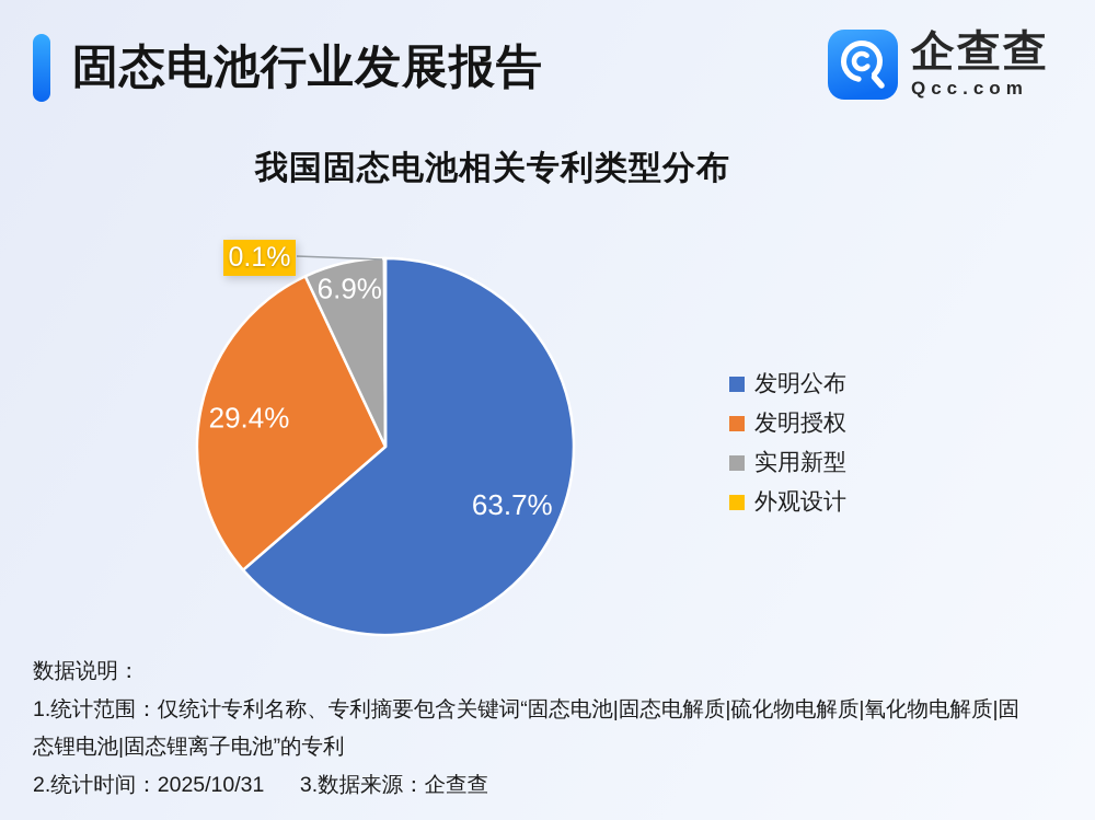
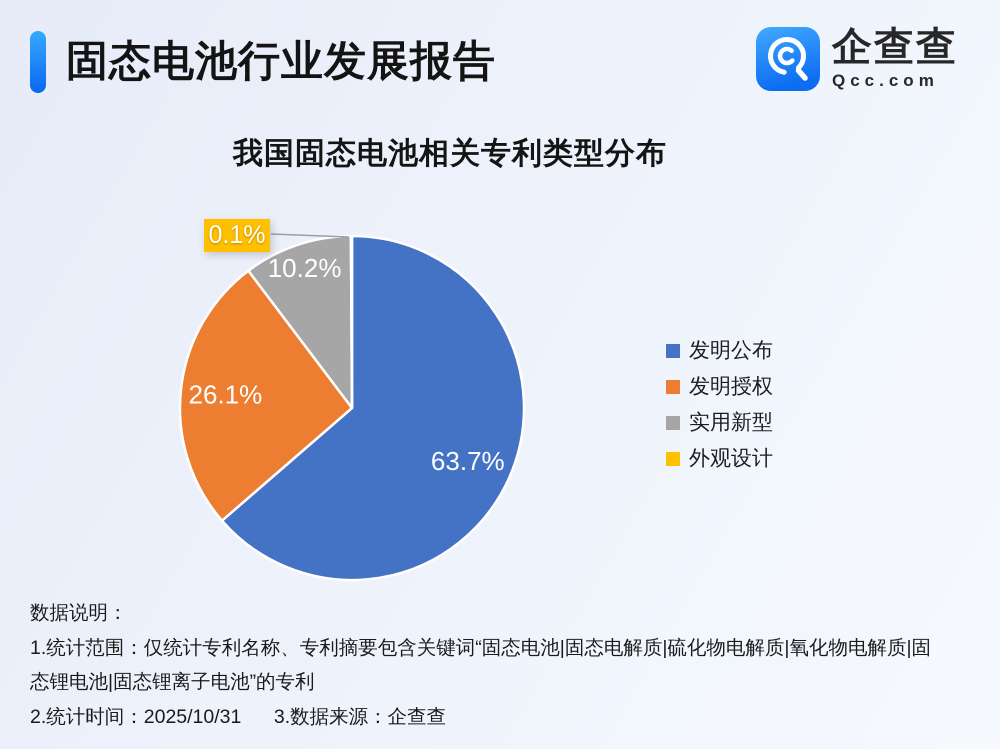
发明授权: 29.4% -> 26.1%
实用新型: 6.9% -> 10.2%
